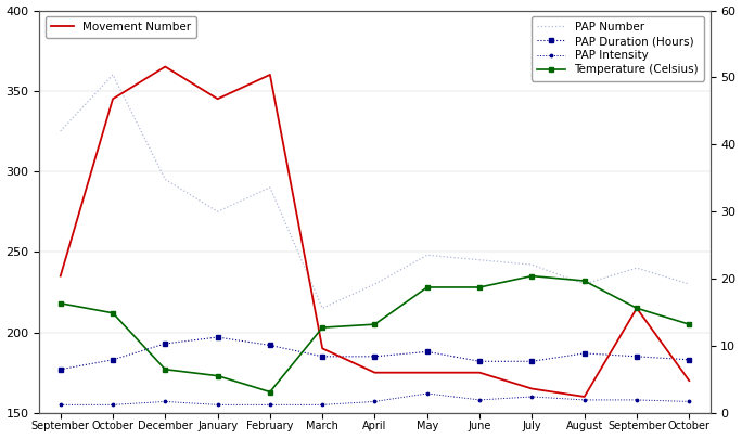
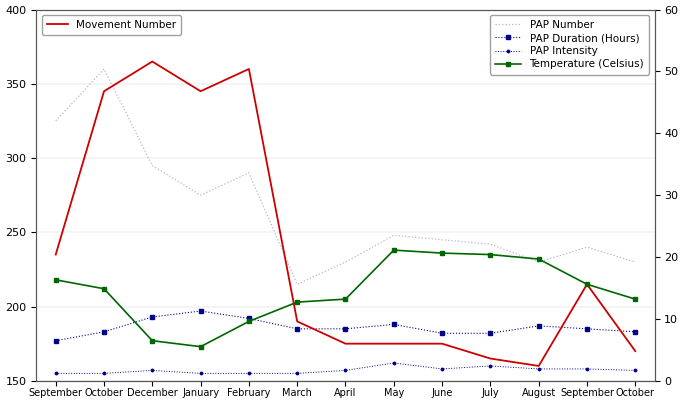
Temperature (Celsius)/February: 163 -> 190
Temperature (Celsius)/May: 228 -> 238
Temperature (Celsius)/June: 228 -> 236
